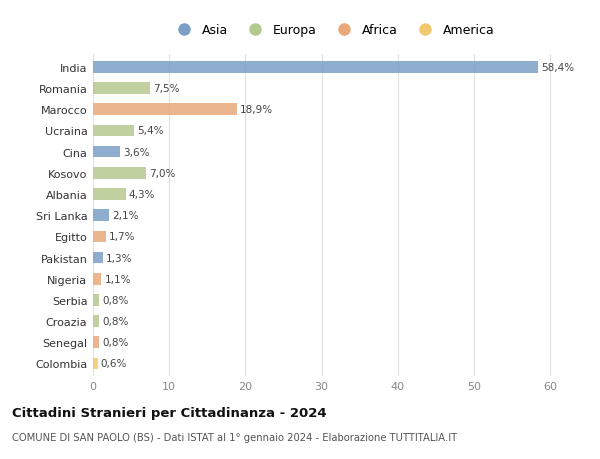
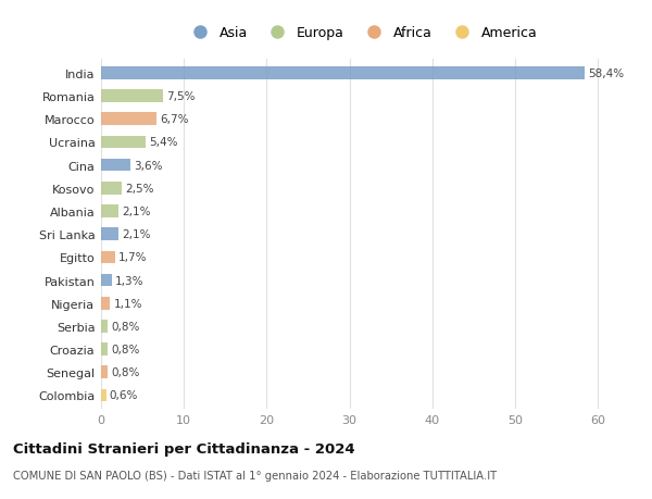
Marocco: 18,9% -> 6,7%
Kosovo: 7,0% -> 2,5%
Albania: 4,3% -> 2,1%
